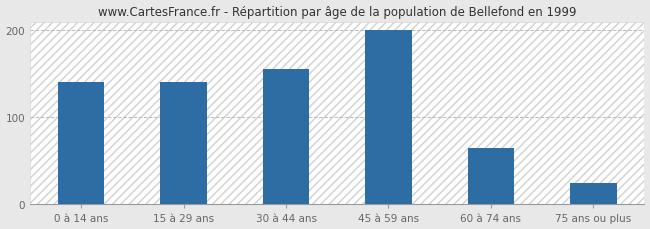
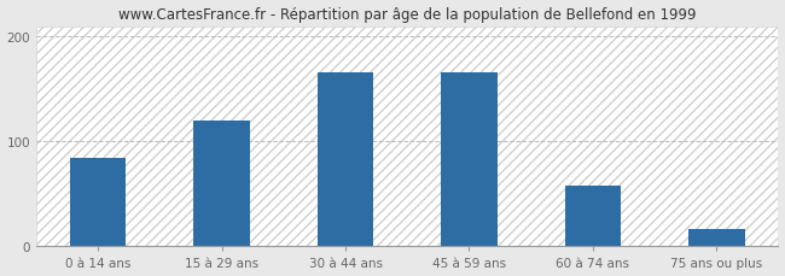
0 à 14 ans: 140 -> 84
15 à 29 ans: 140 -> 120
30 à 44 ans: 155 -> 166
45 à 59 ans: 200 -> 166
60 à 74 ans: 65 -> 58
75 ans ou plus: 25 -> 16
